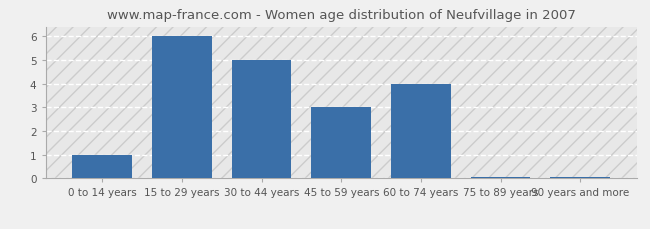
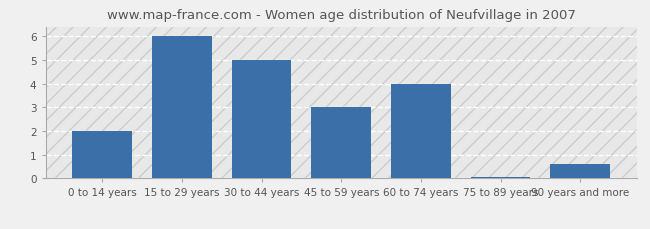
0 to 14 years: 1.00 -> 2.00
90 years and more: 0.07 -> 0.60
